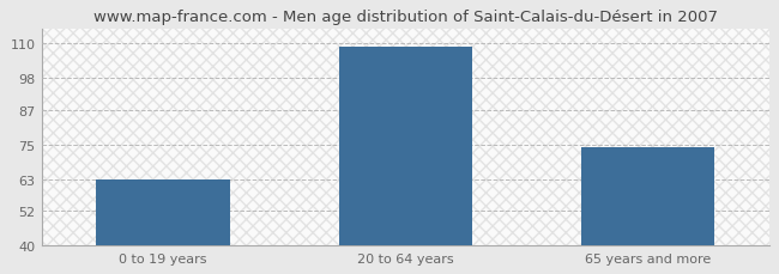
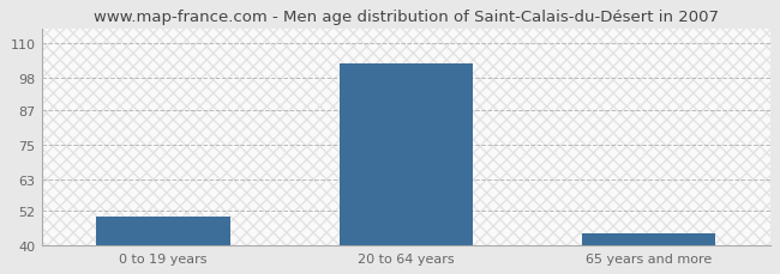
0 to 19 years: 63 -> 50
20 to 64 years: 109 -> 103
65 years and more: 74 -> 44
